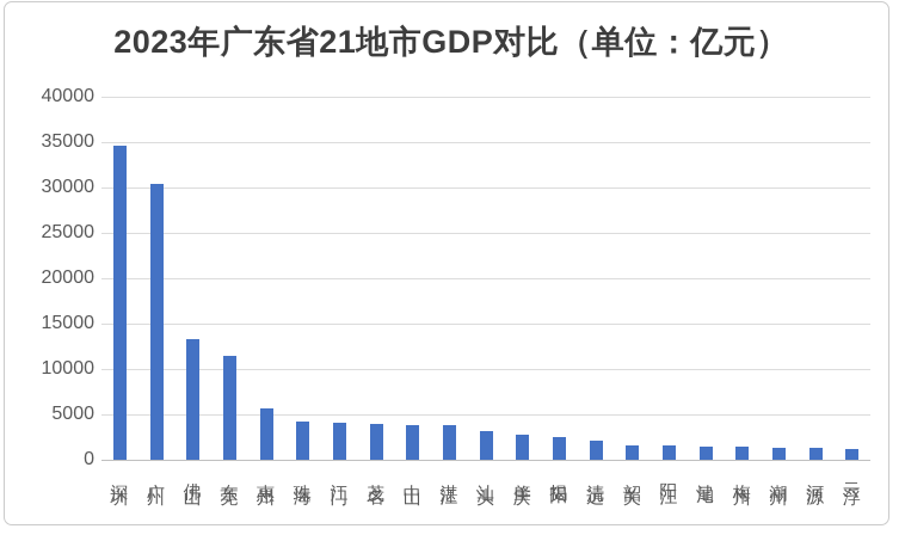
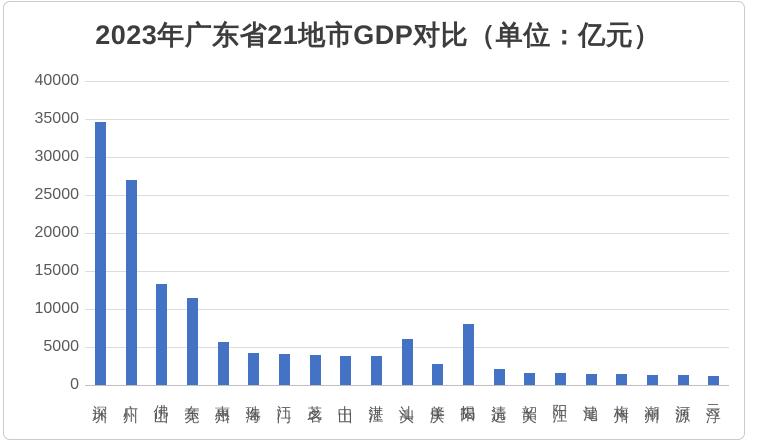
广州: 30000 -> 27000
汕头: 3000 -> 6000
揭阳: 2000 -> 8000
